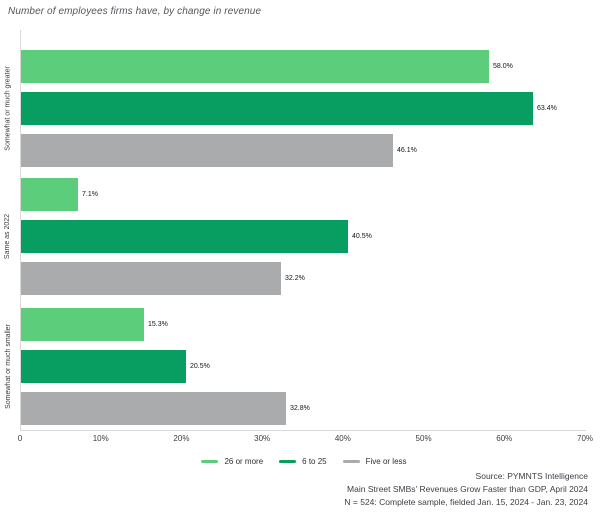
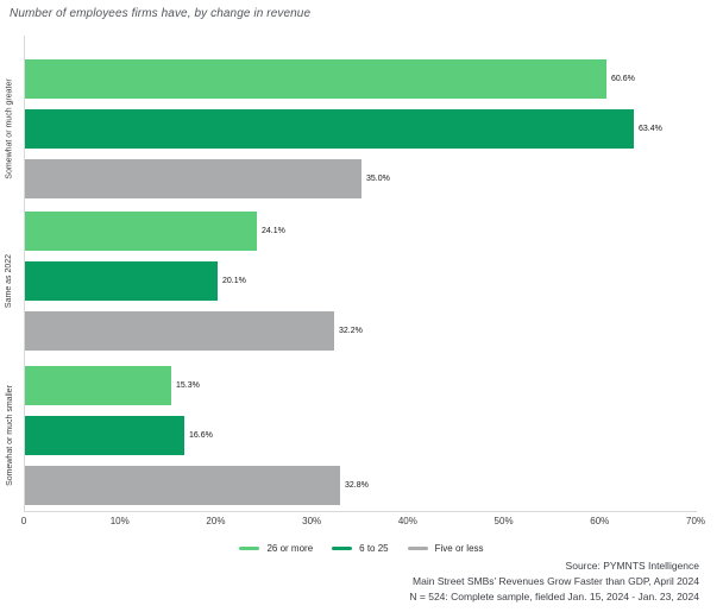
26 or more/Somewhat or much greater: 58.0% -> 60.6%
Five or less/Somewhat or much greater: 46.1% -> 35.0%
26 or more/Same as 2022: 7.1% -> 24.1%
6 to 25/Same as 2022: 40.5% -> 20.1%
6 to 25/Somewhat or much smaller: 20.5% -> 16.6%
